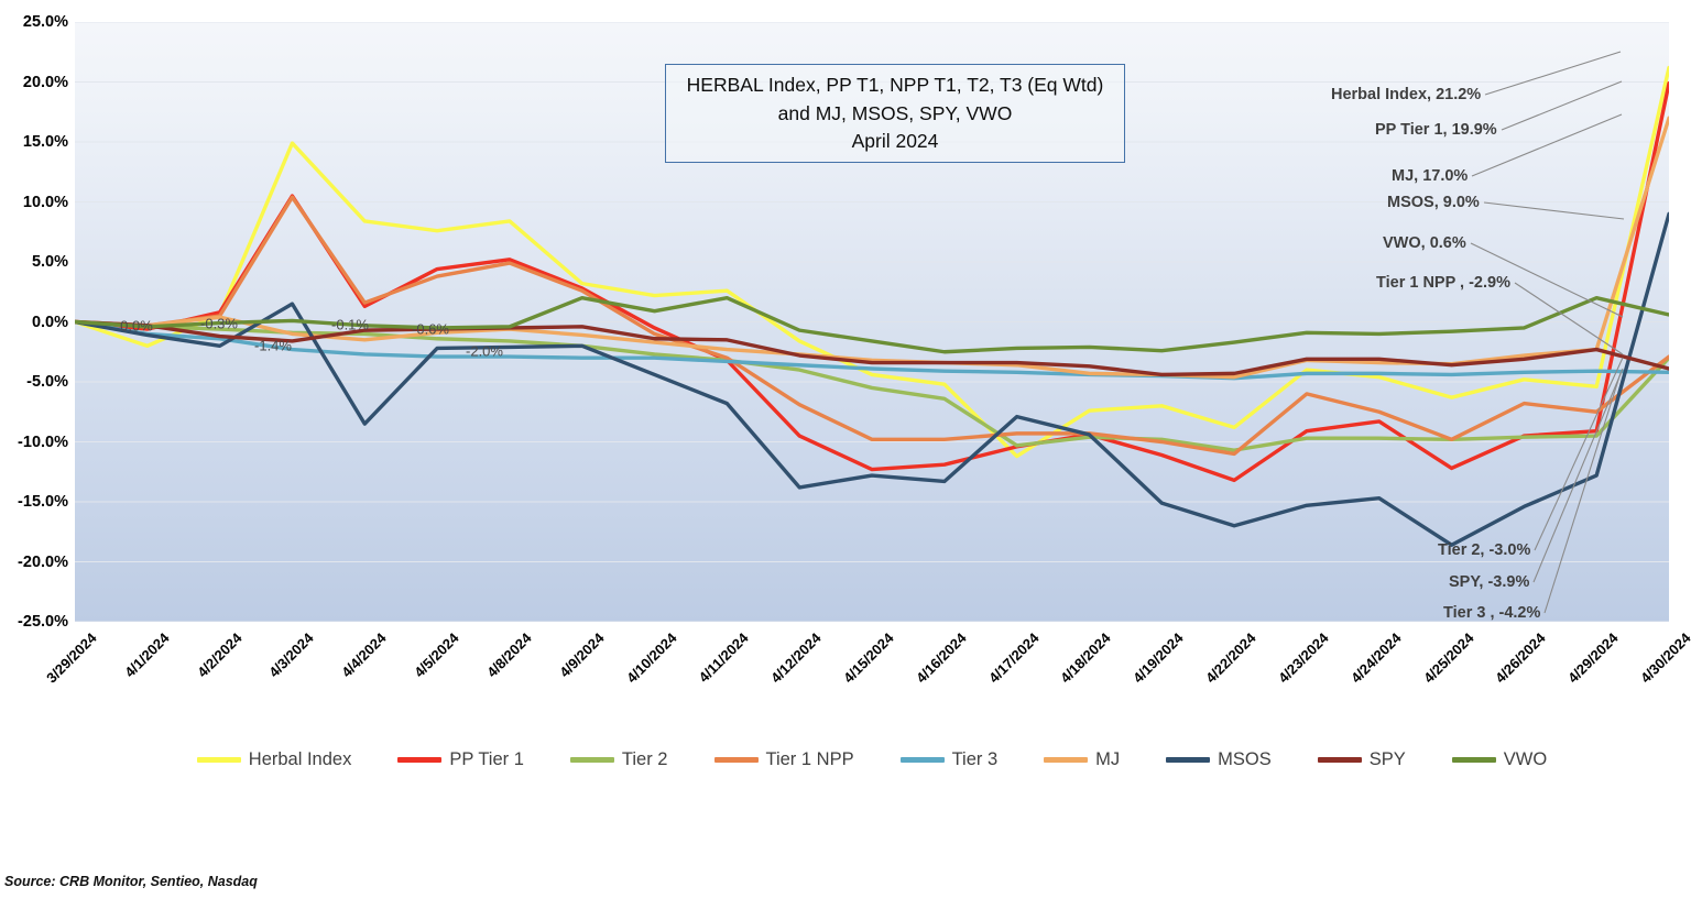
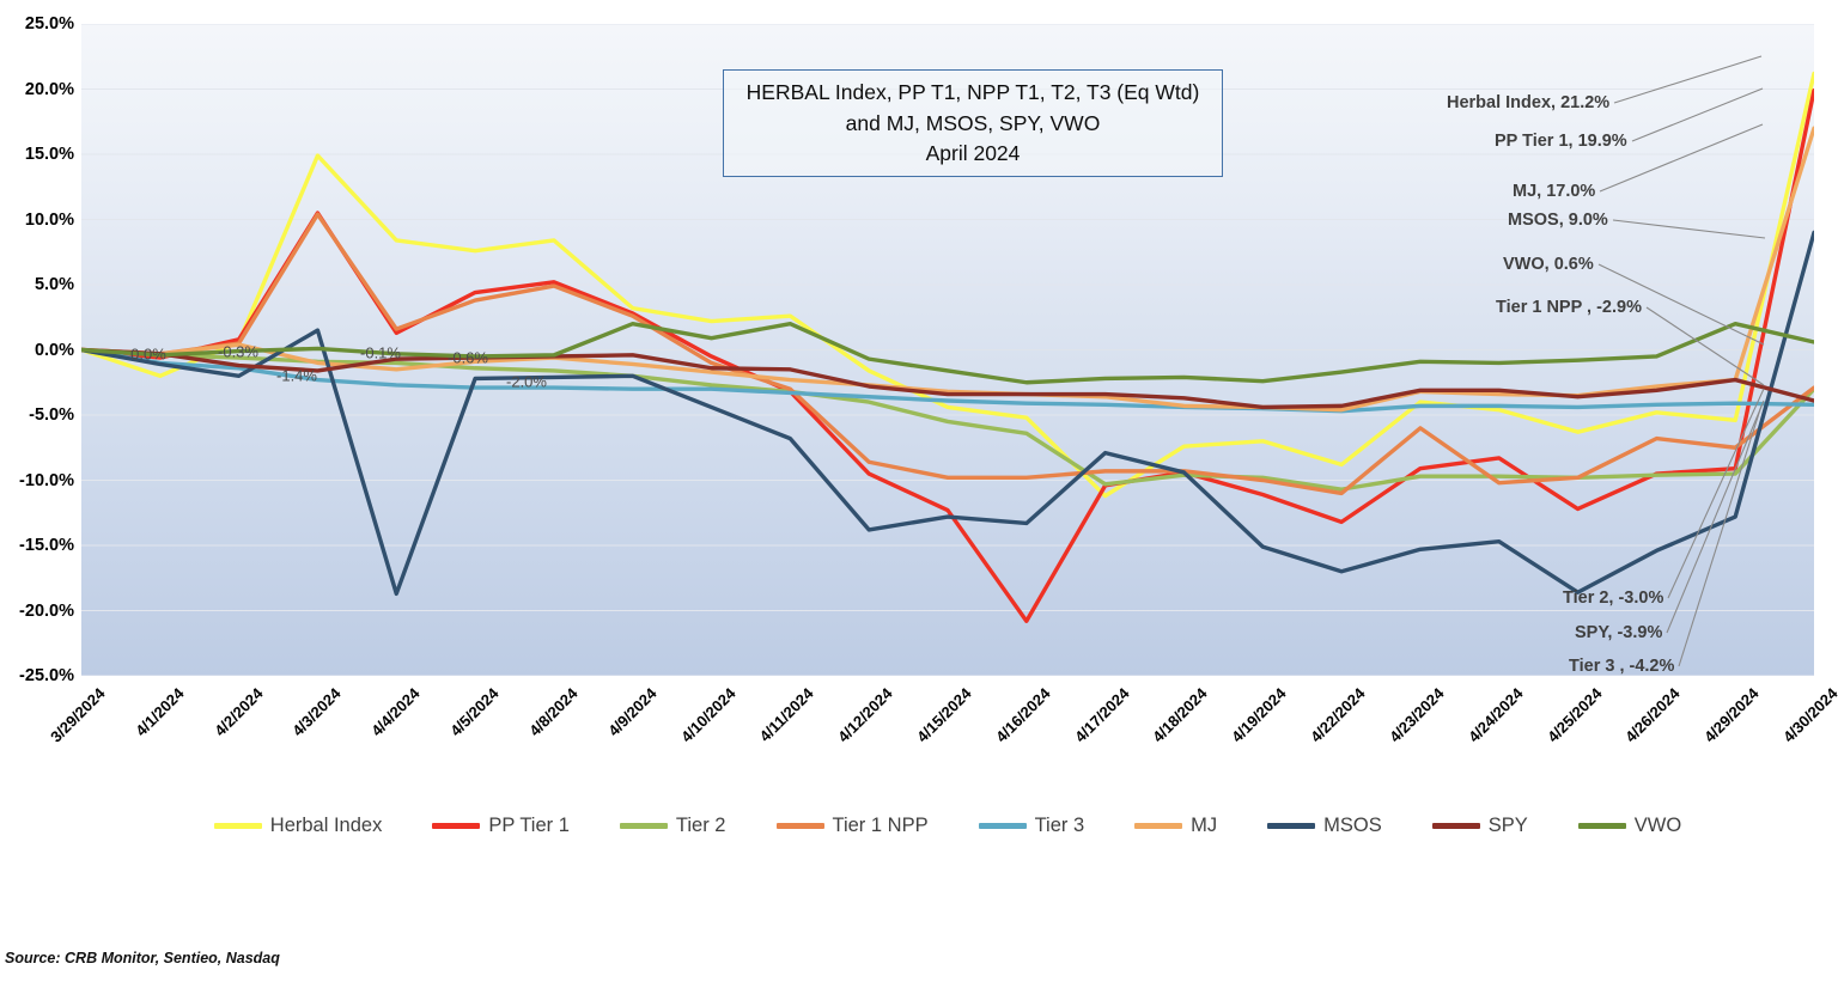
MSOS/4/4/2024: -8.5% -> -18.7%
Tier 1 NPP/4/12/2024: -6.9% -> -8.6%
PP Tier 1/4/16/2024: -11.9% -> -20.8%
Tier 1 NPP/4/24/2024: -7.5% -> -10.2%
